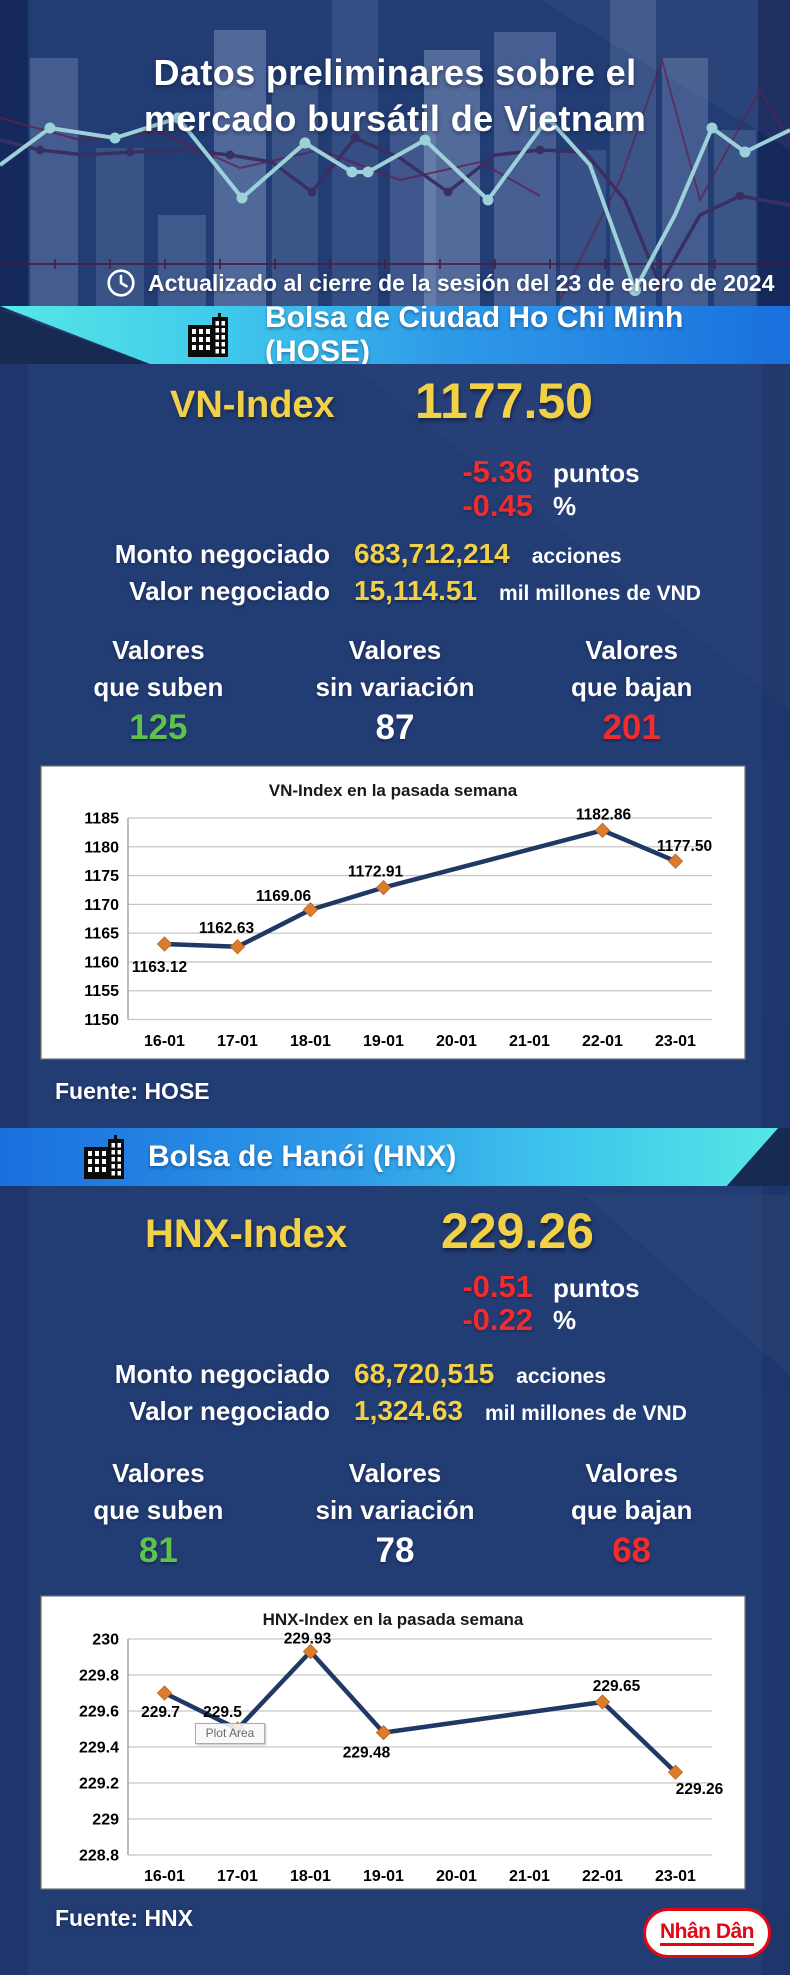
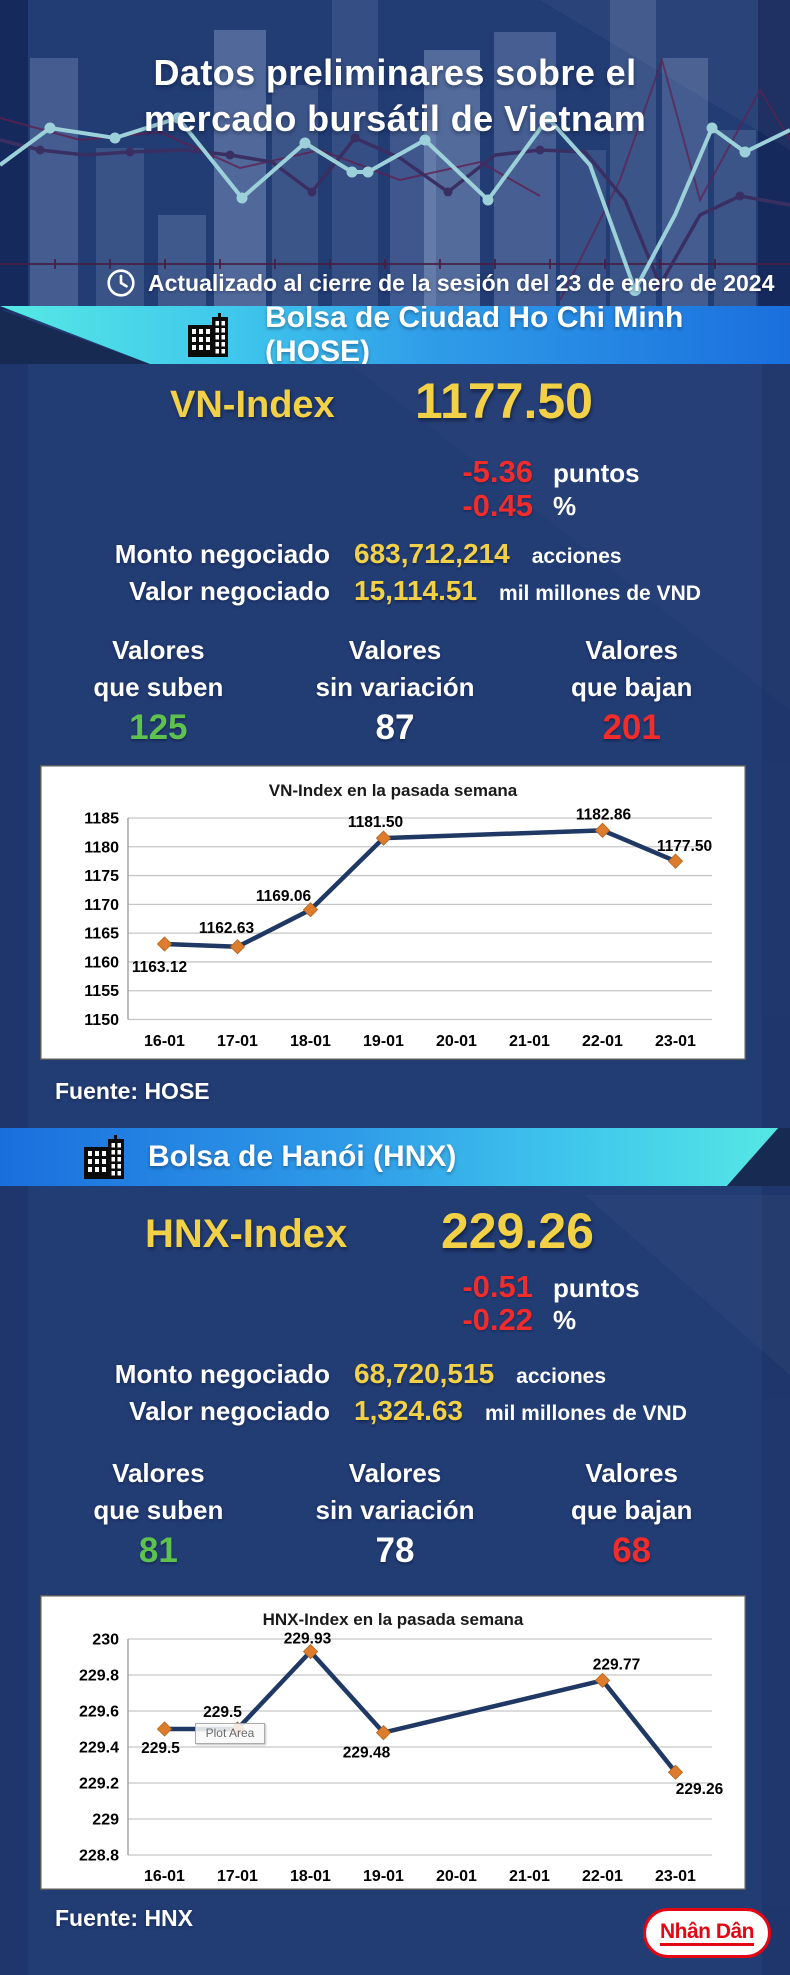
VN-Index en la pasada semana/19-01: 1172.91 -> 1181.50
HNX-Index en la pasada semana/16-01: 229.7 -> 229.5
HNX-Index en la pasada semana/22-01: 229.65 -> 229.77
